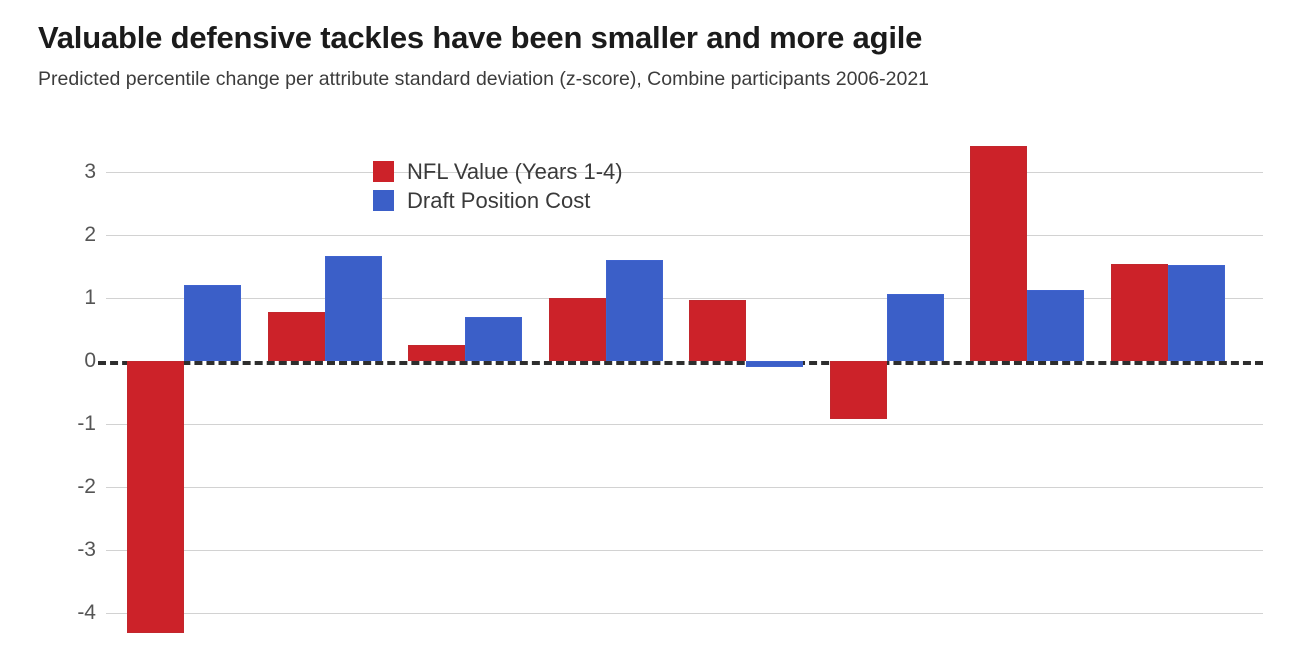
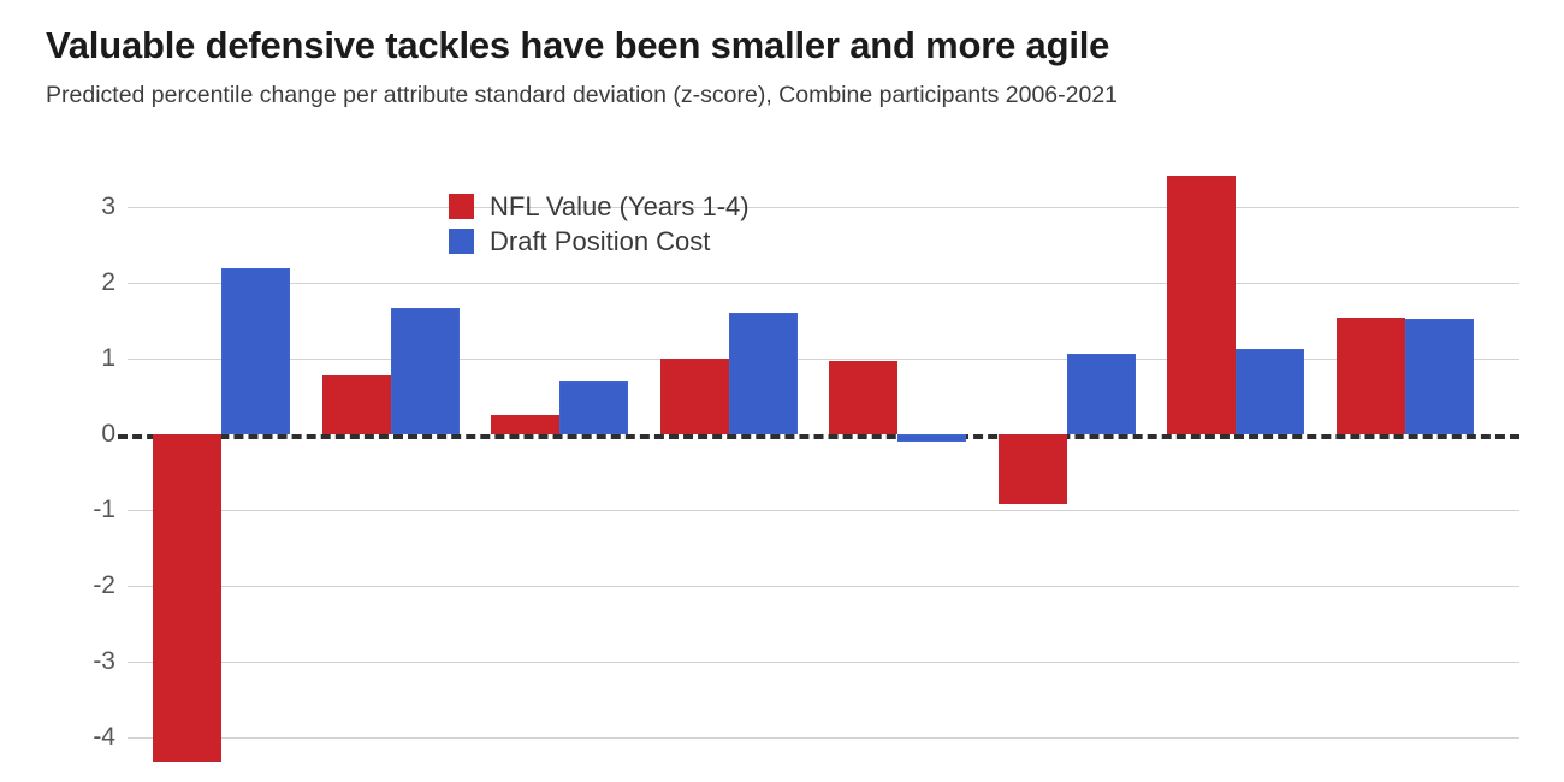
Draft Position Cost/1: 1.2 -> 2.2
